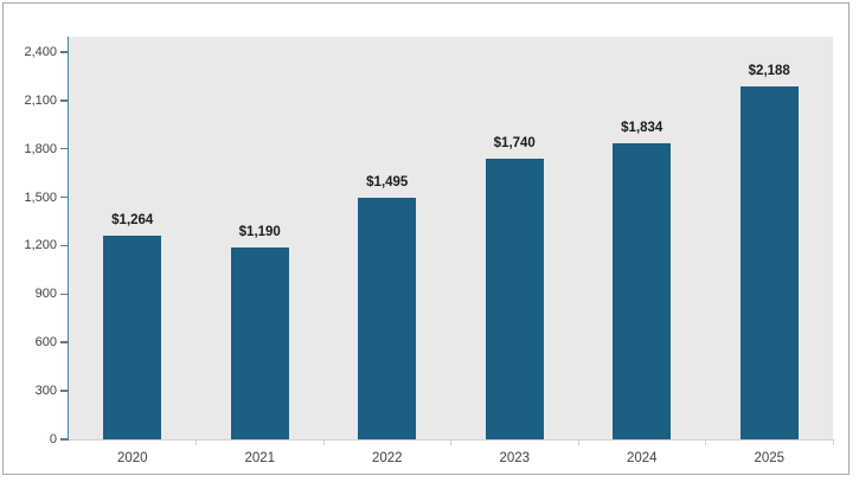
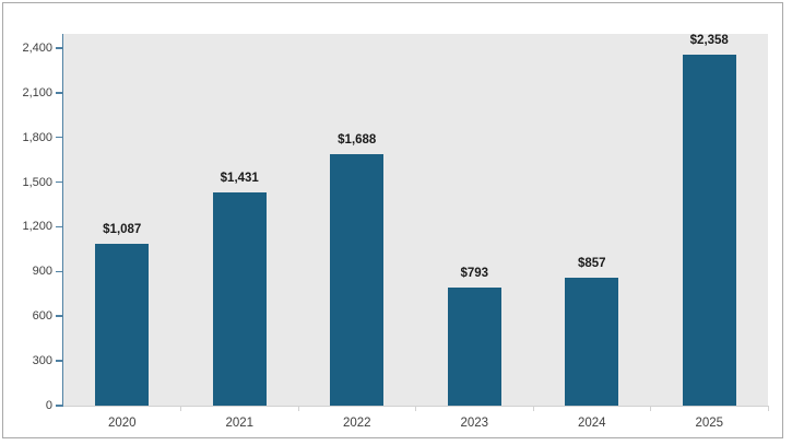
2020: $1,264 -> $1,087
2021: $1,190 -> $1,431
2022: $1,495 -> $1,688
2023: $1,740 -> $793
2024: $1,834 -> $857
2025: $2,188 -> $2,358
